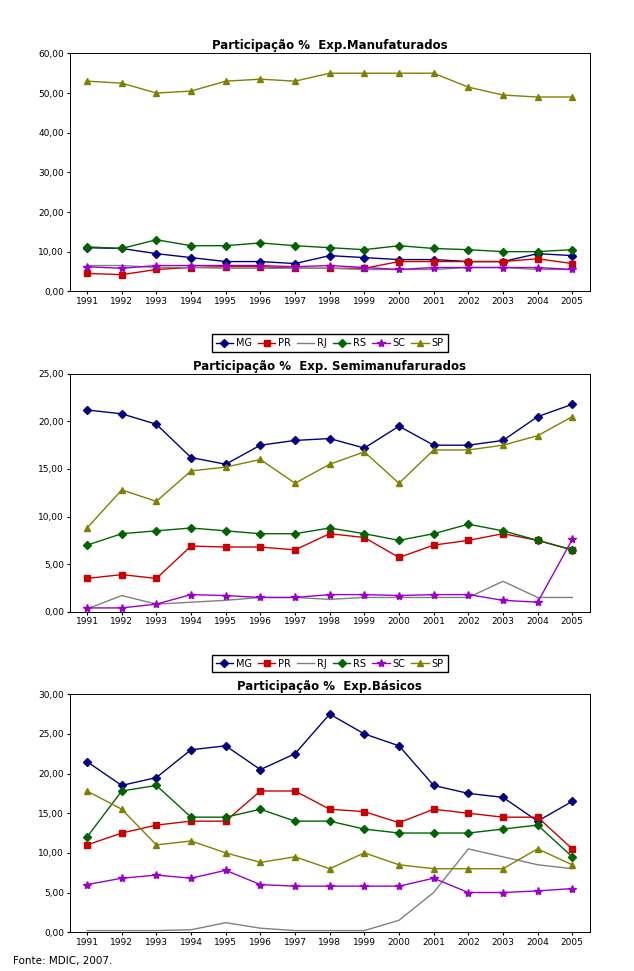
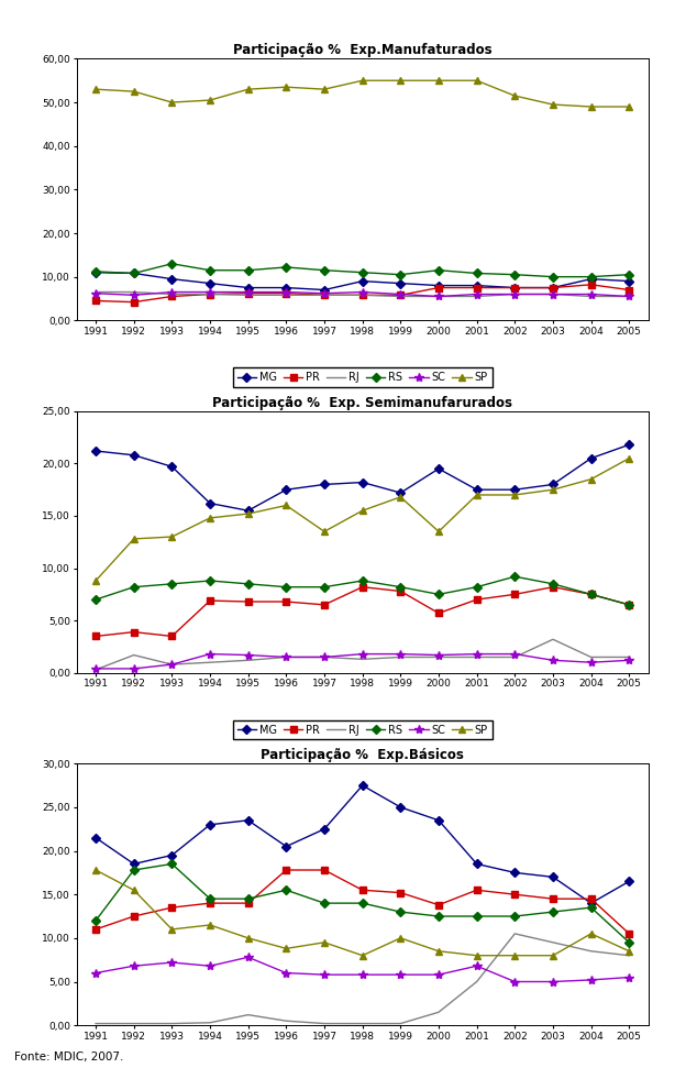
Participação % Exp. Semimanufarurados/SP/1993: 11,6 -> 13,0
Participação % Exp. Semimanufarurados/SC/2005: 7,6 -> 1,2
